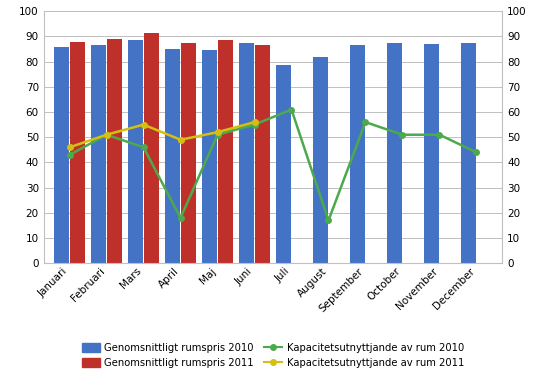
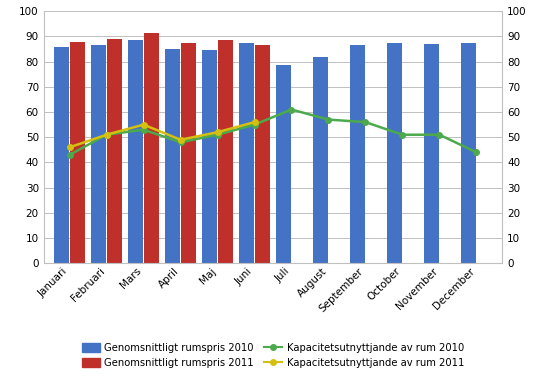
Kapacitetsutnyttjande av rum 2010/Mars: 46 -> 53
Kapacitetsutnyttjande av rum 2010/April: 18 -> 48
Kapacitetsutnyttjande av rum 2010/August: 17 -> 57
